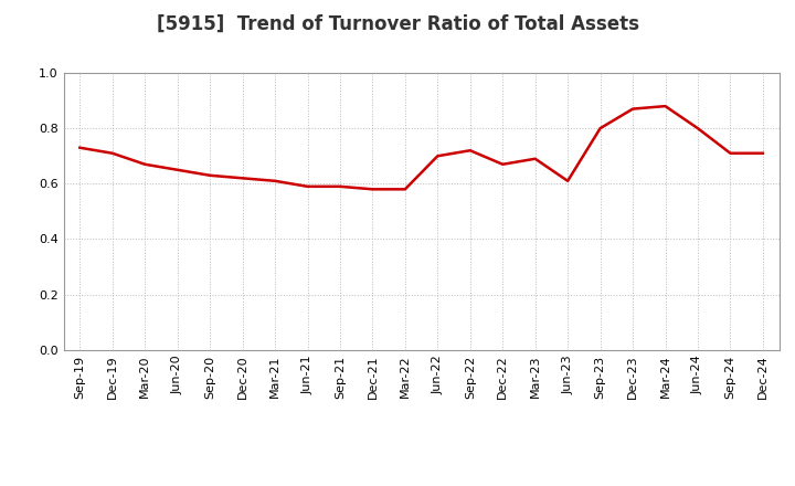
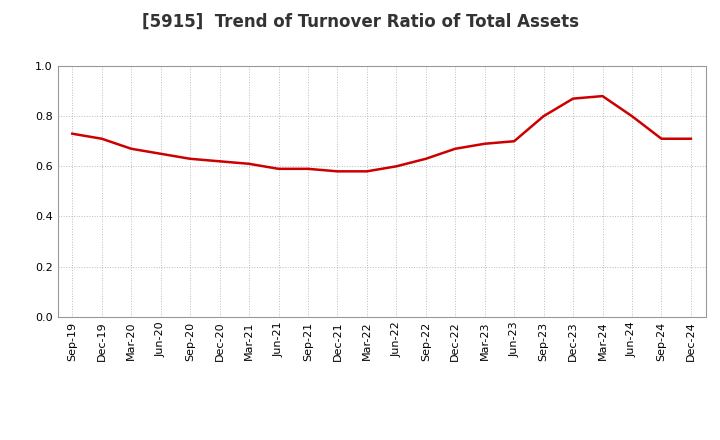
Jun-22: 0.70 -> 0.60
Sep-22: 0.72 -> 0.63
Jun-23: 0.61 -> 0.70
